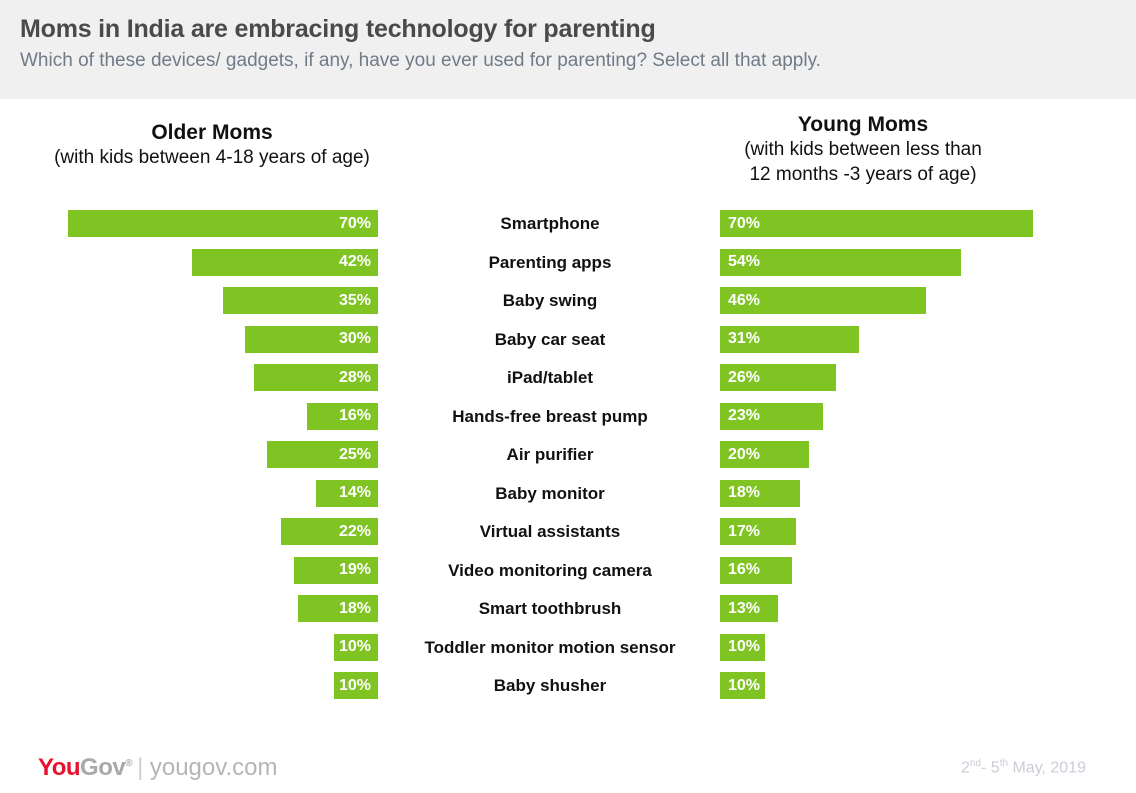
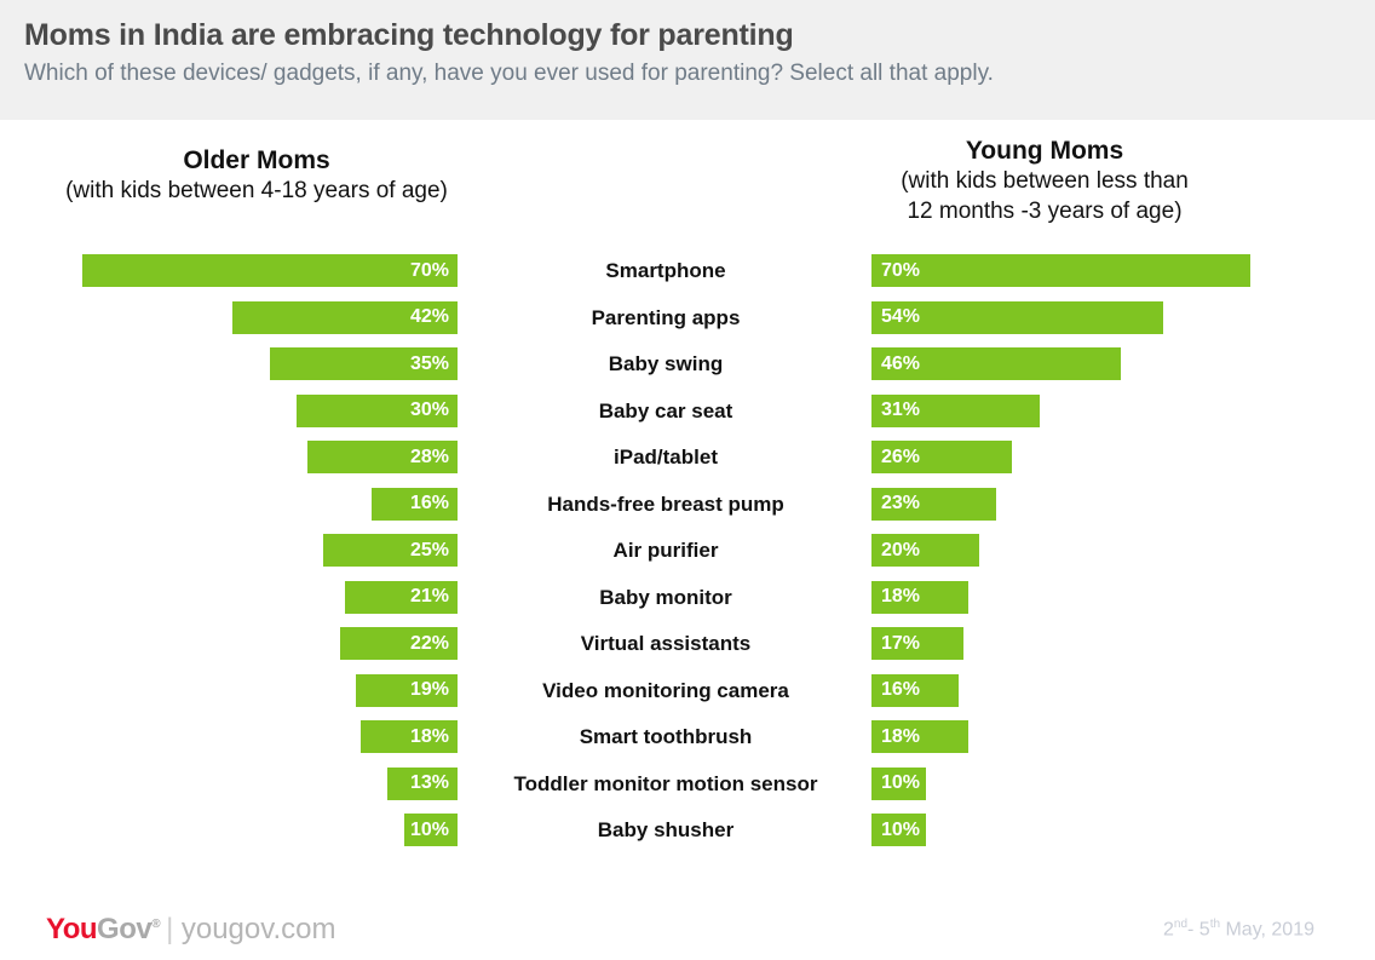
Older Moms/Baby monitor: 14% -> 21%
Young Moms/Smart toothbrush: 13% -> 18%
Older Moms/Toddler monitor motion sensor: 10% -> 13%
